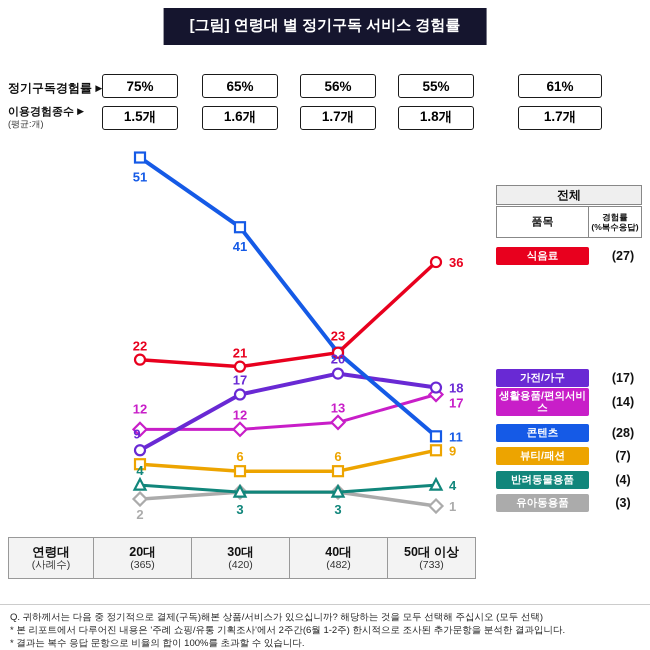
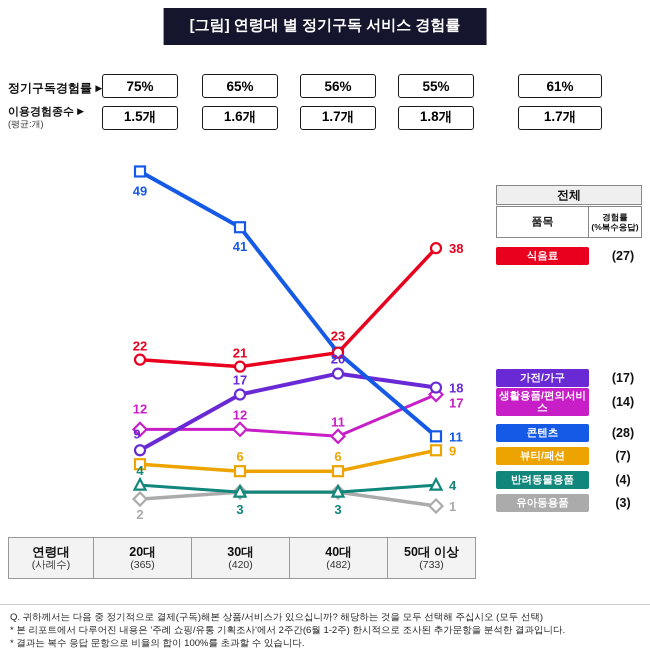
콘텐츠/20대: 51 -> 49
생활용품/편의서비스/40대: 13 -> 11
식음료/50대 이상: 36 -> 38
